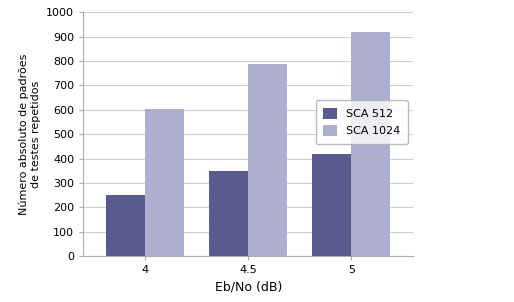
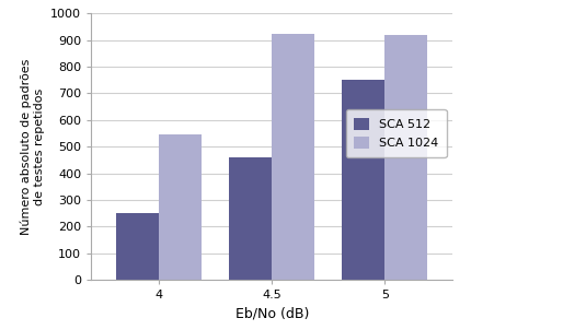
SCA 1024/4: 605 -> 545
SCA 512/4.5: 350 -> 460
SCA 1024/4.5: 790 -> 925
SCA 512/5: 420 -> 750
